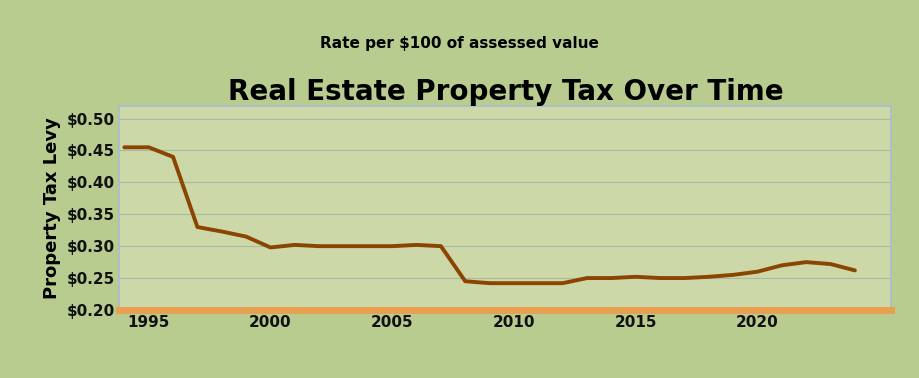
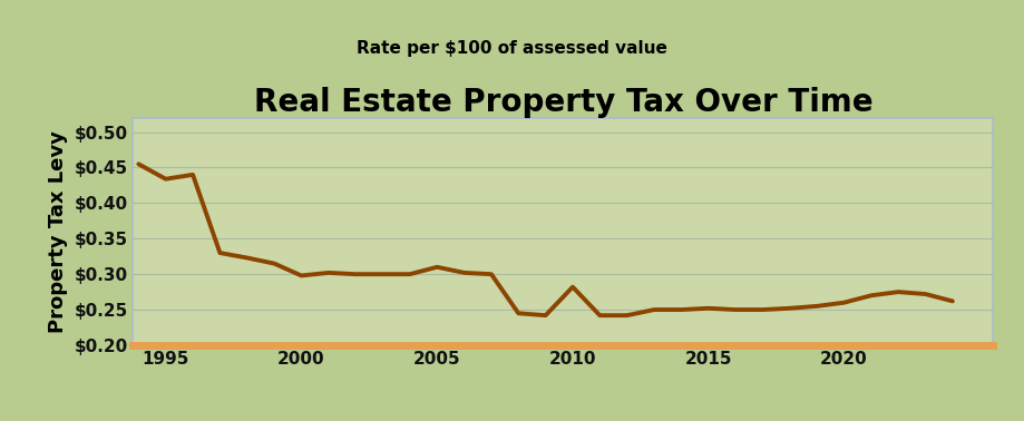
1995: $0.455 -> $0.434
2005: $0.300 -> $0.310
2010: $0.242 -> $0.282
